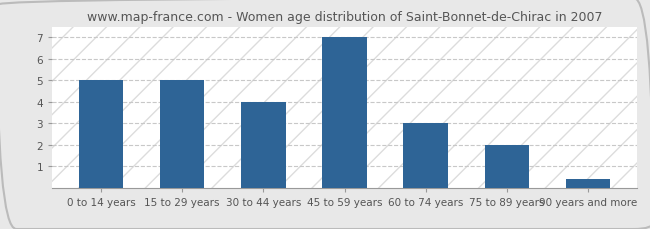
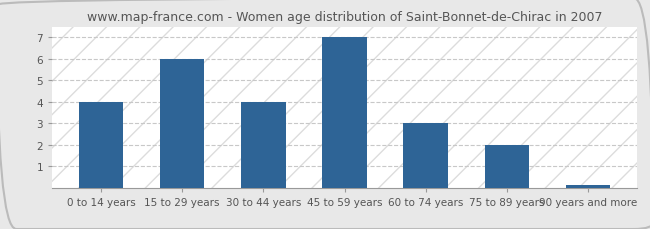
0 to 14 years: 5.00 -> 4.00
15 to 29 years: 5.00 -> 6.00
90 years and more: 0.40 -> 0.12
